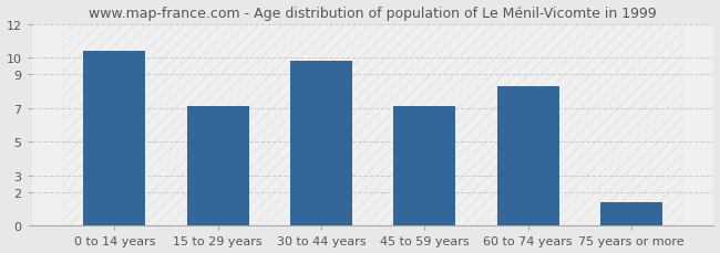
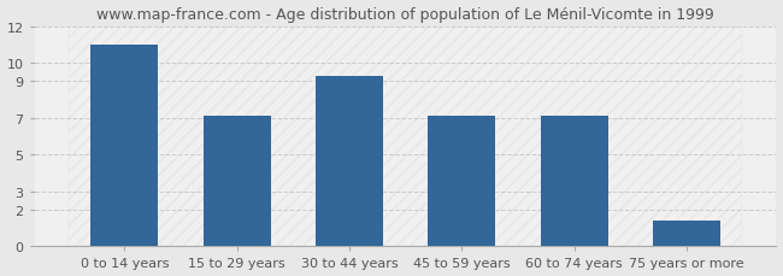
0 to 14 years: 10.4 -> 11.0
30 to 44 years: 9.8 -> 9.3
60 to 74 years: 8.3 -> 7.1
